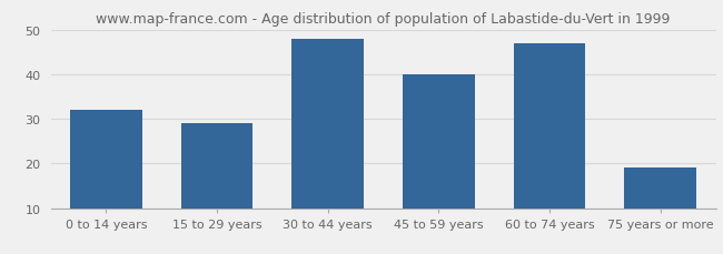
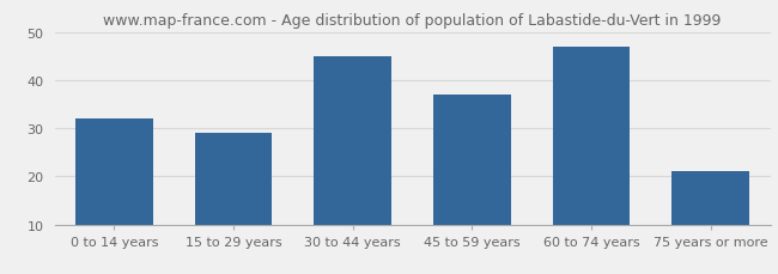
30 to 44 years: 48 -> 45
45 to 59 years: 40 -> 37
75 years or more: 19 -> 21
